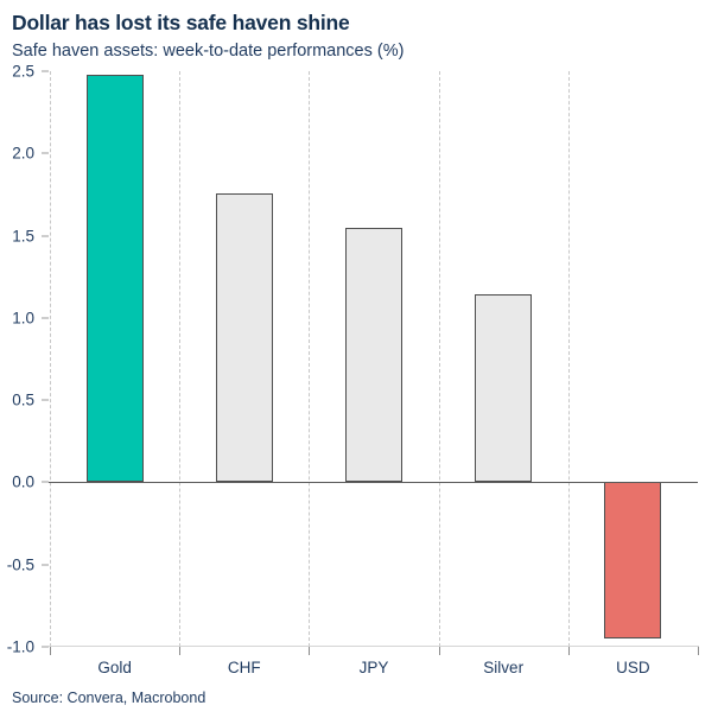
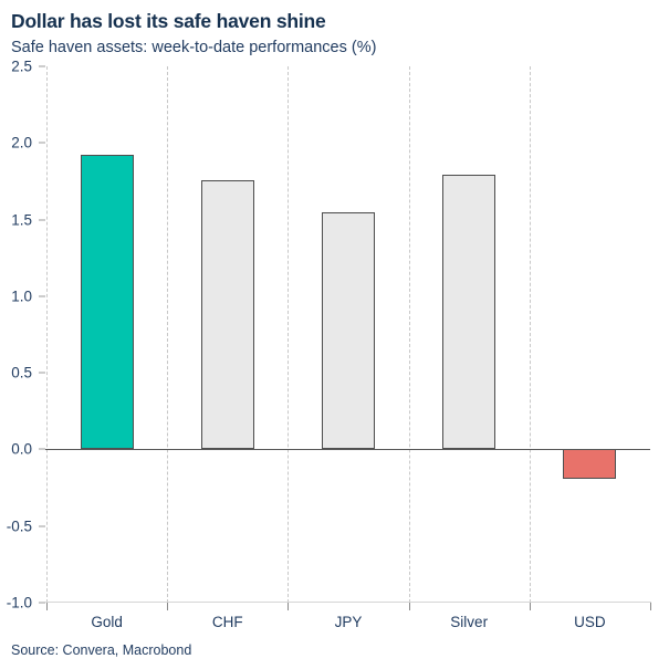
Gold: 2.48 -> 1.92
Silver: 1.14 -> 1.79
USD: -0.95 -> -0.19
